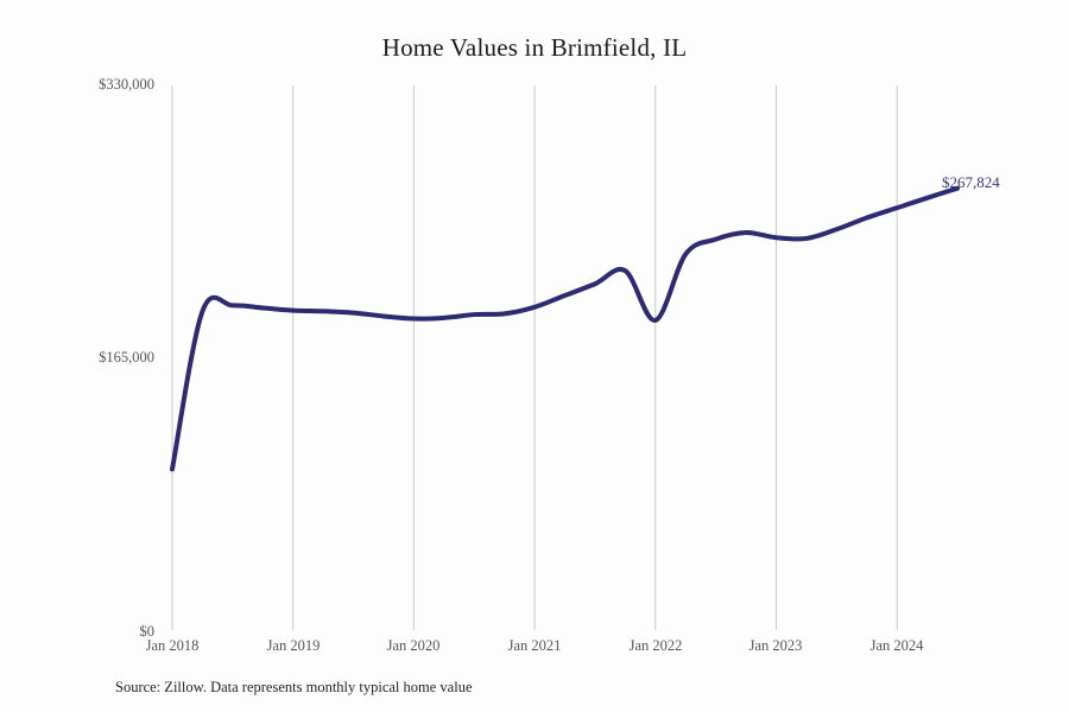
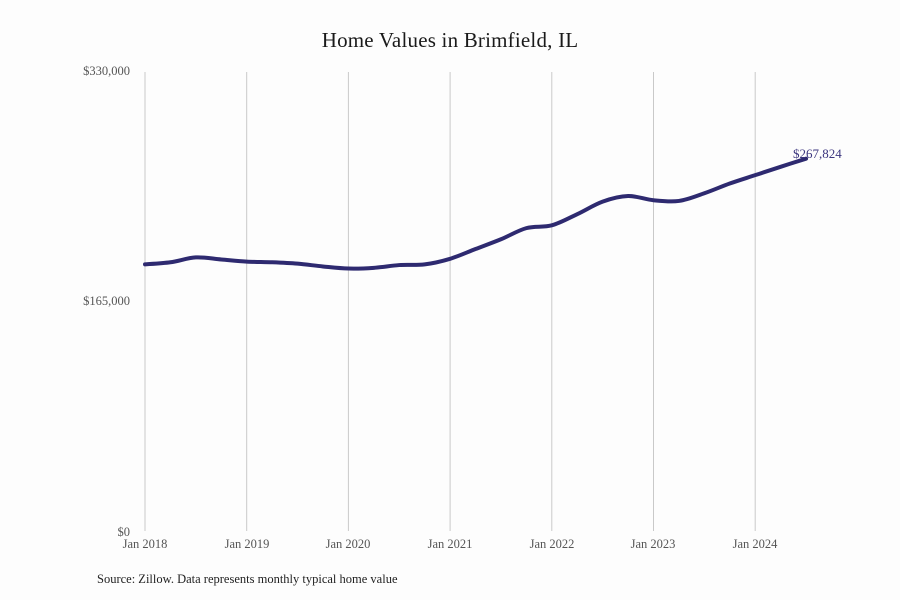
Jan 2018: $98000 -> $192000
Jan 2022: $188000 -> $220000
